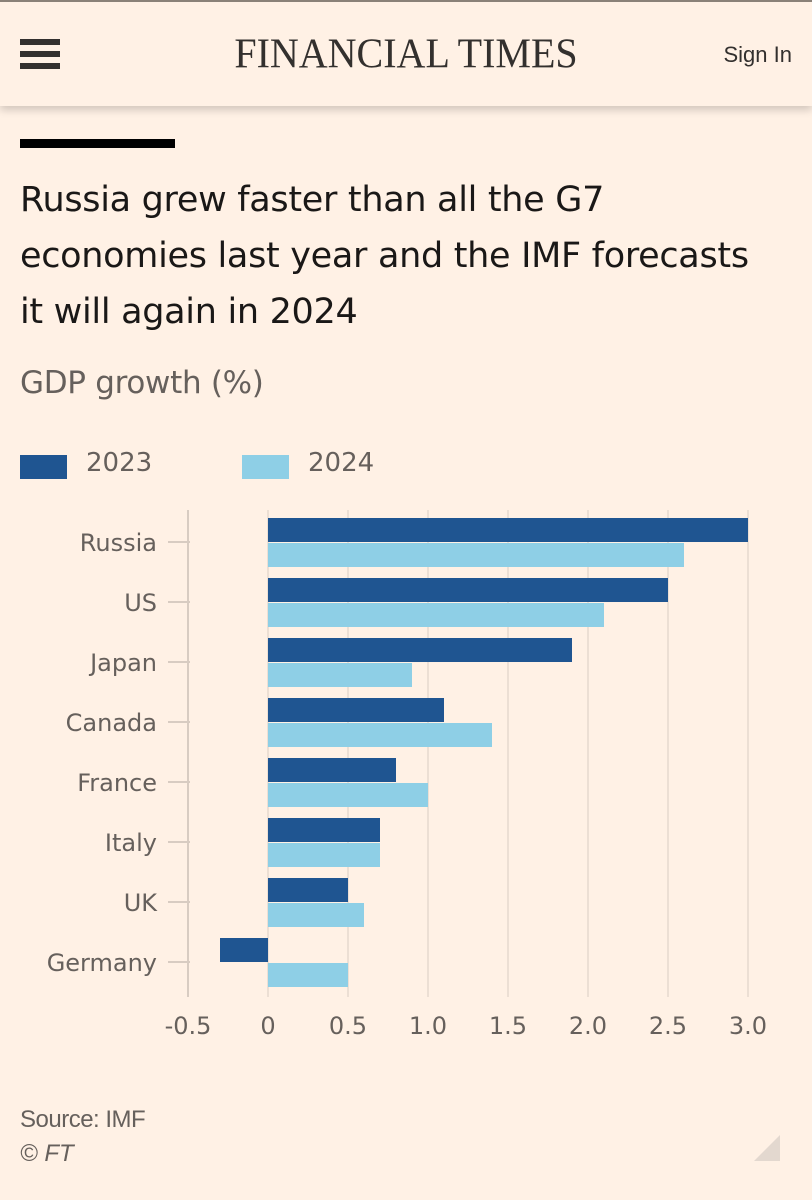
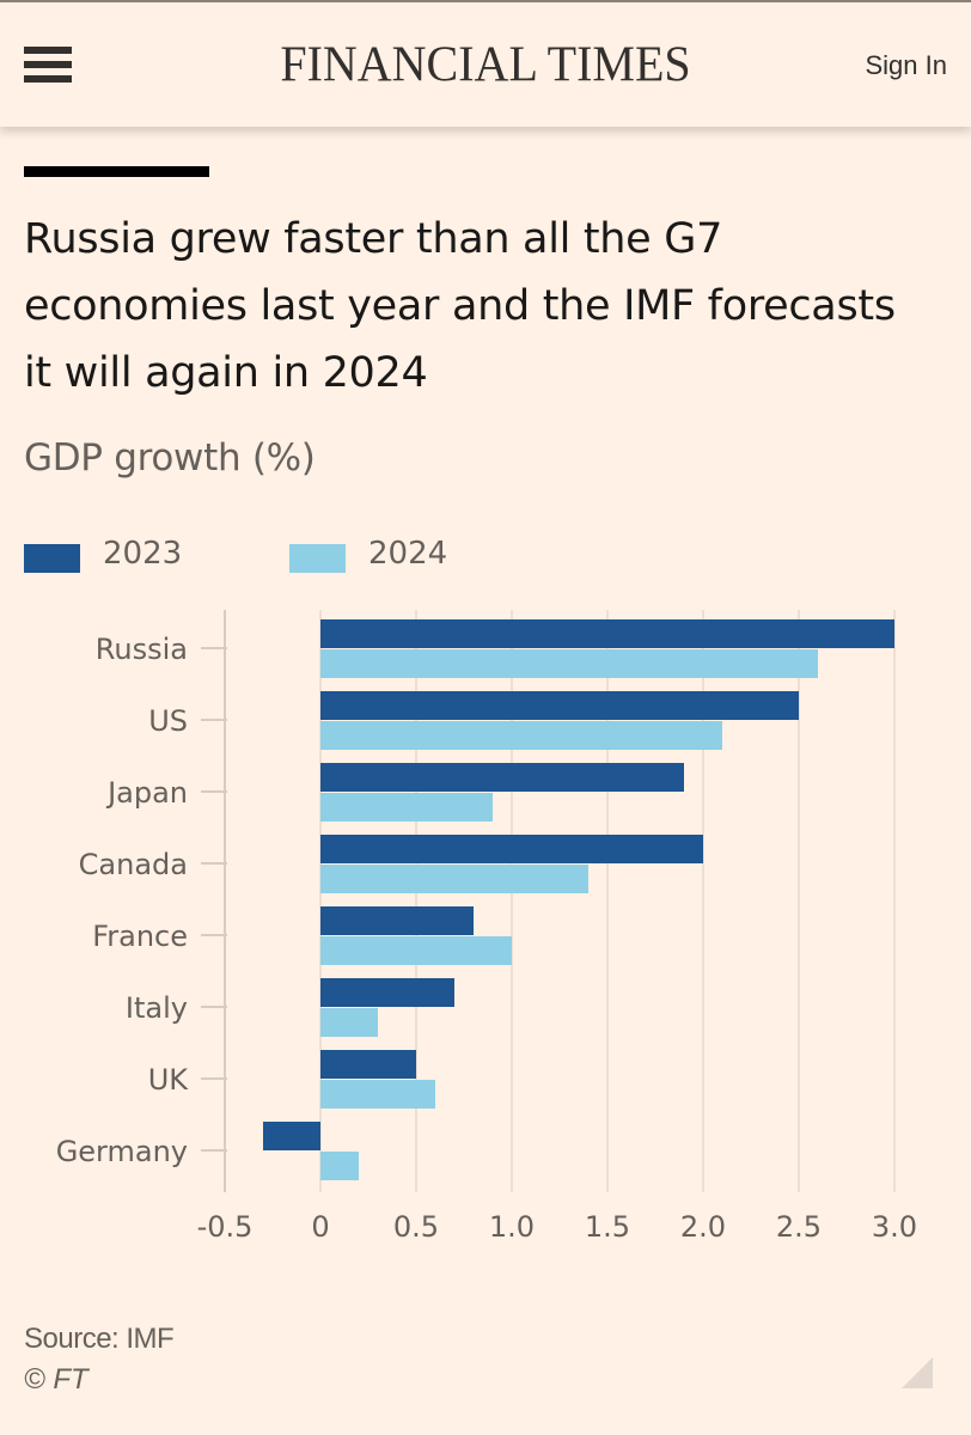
2023/Canada: 1.1 -> 2.0
2024/Italy: 0.7 -> 0.3
2024/Germany: 0.5 -> 0.2
